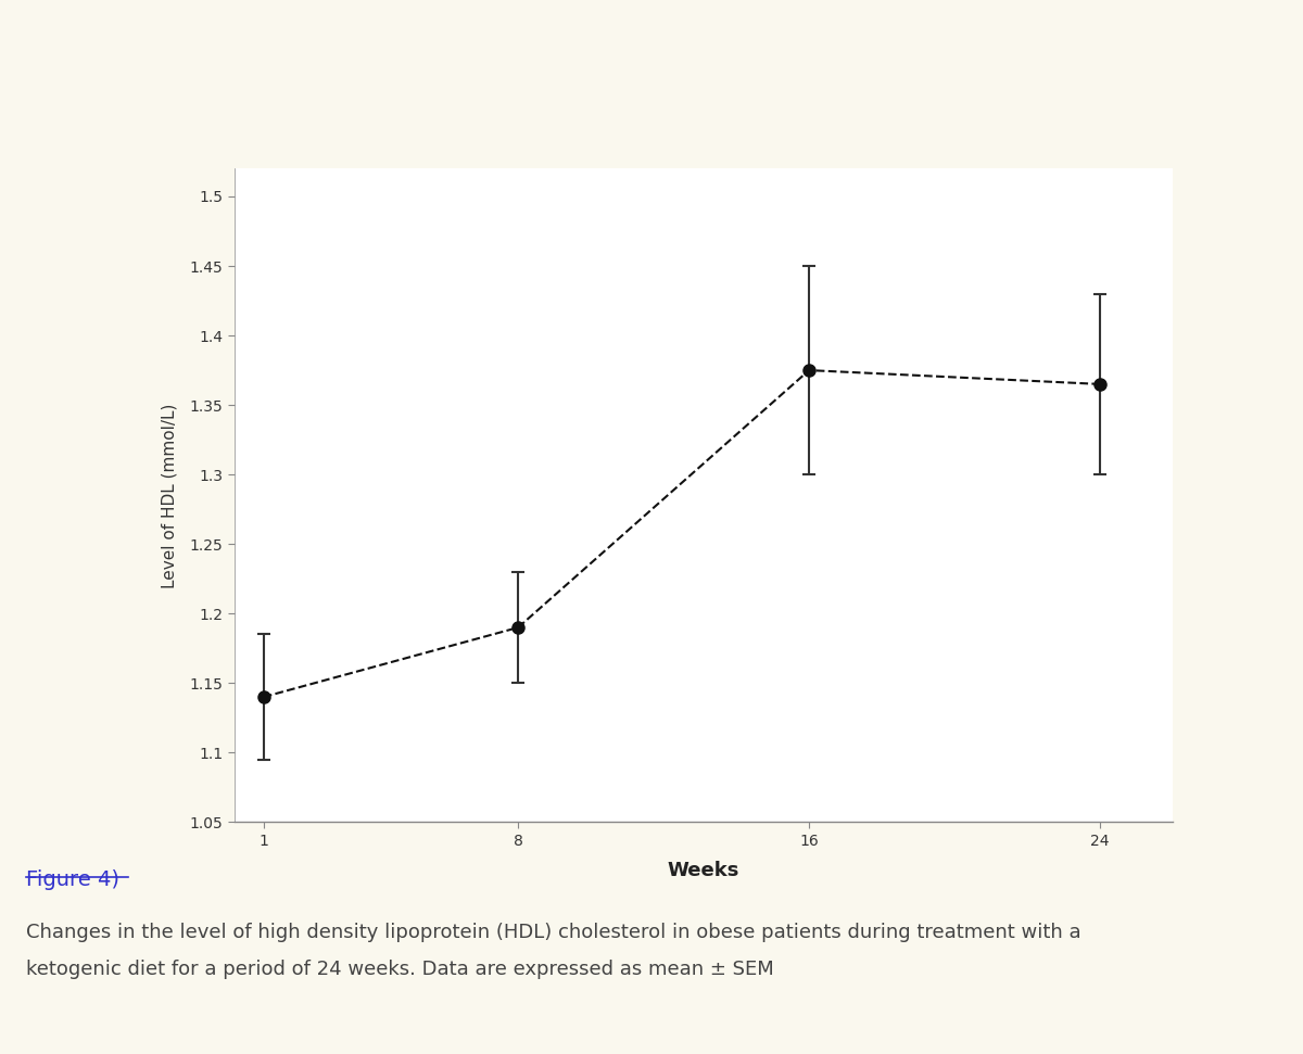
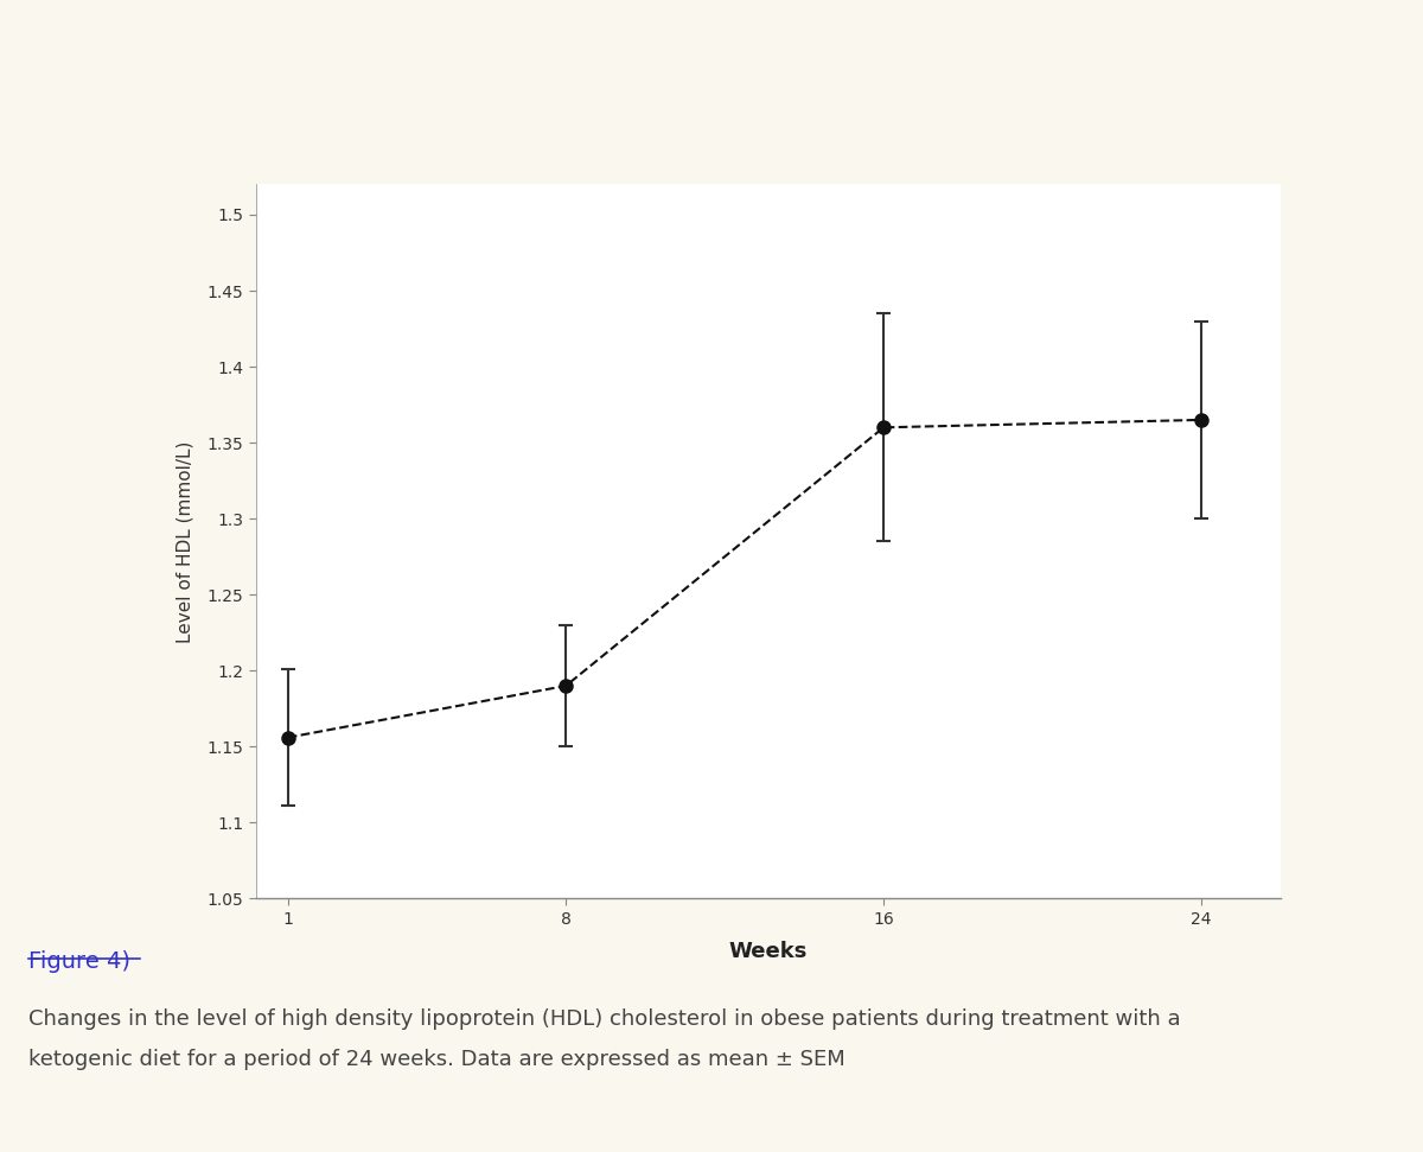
1: 1.140 -> 1.156
16: 1.375 -> 1.360
